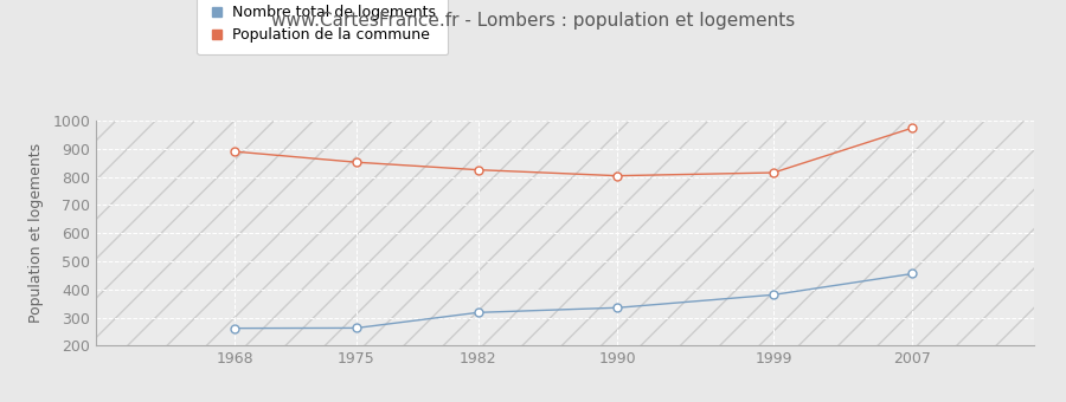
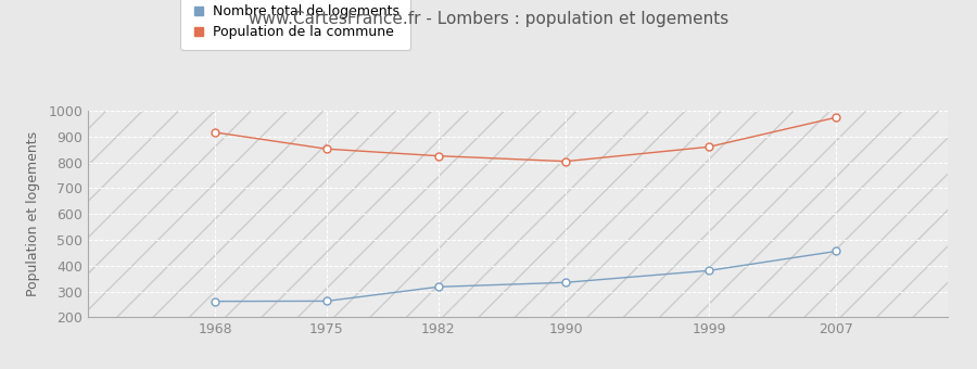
Population de la commune/1968: 890 -> 916
Population de la commune/1999: 815 -> 860
